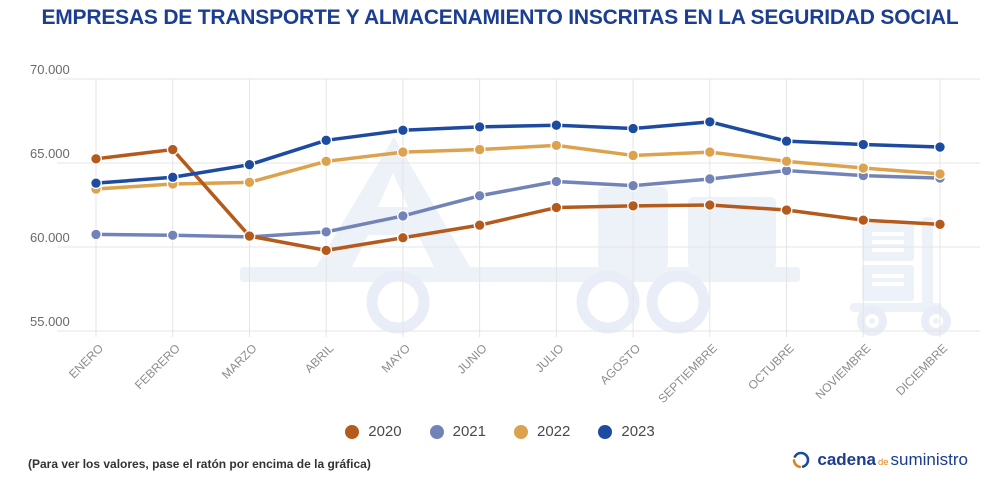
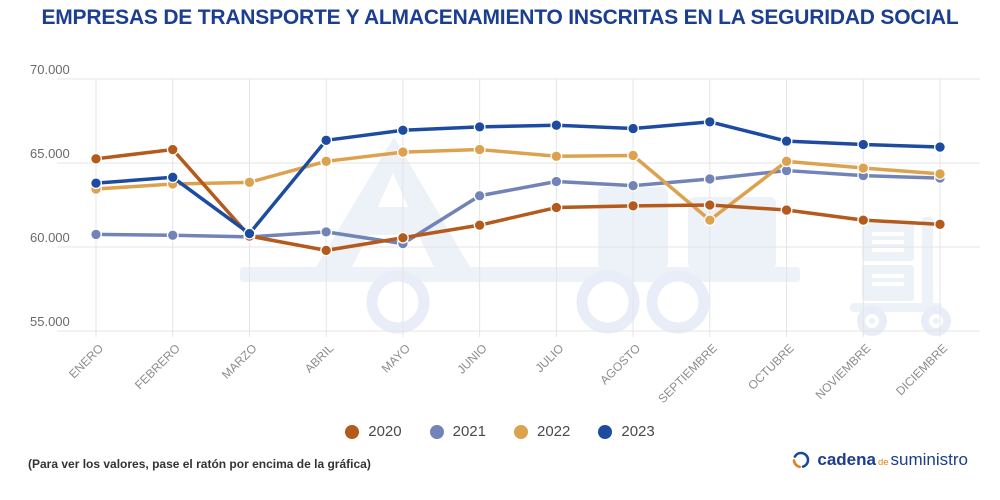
2023/MARZO: 64900 -> 60800
2021/MAYO: 61800 -> 60200
2022/JULIO: 66000 -> 65400
2022/SEPTIEMBRE: 65600 -> 61600
